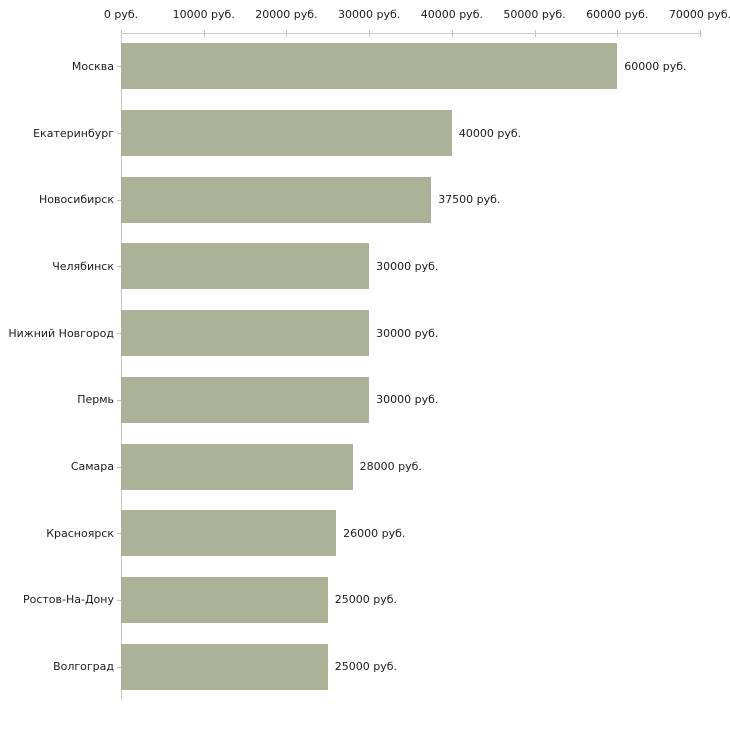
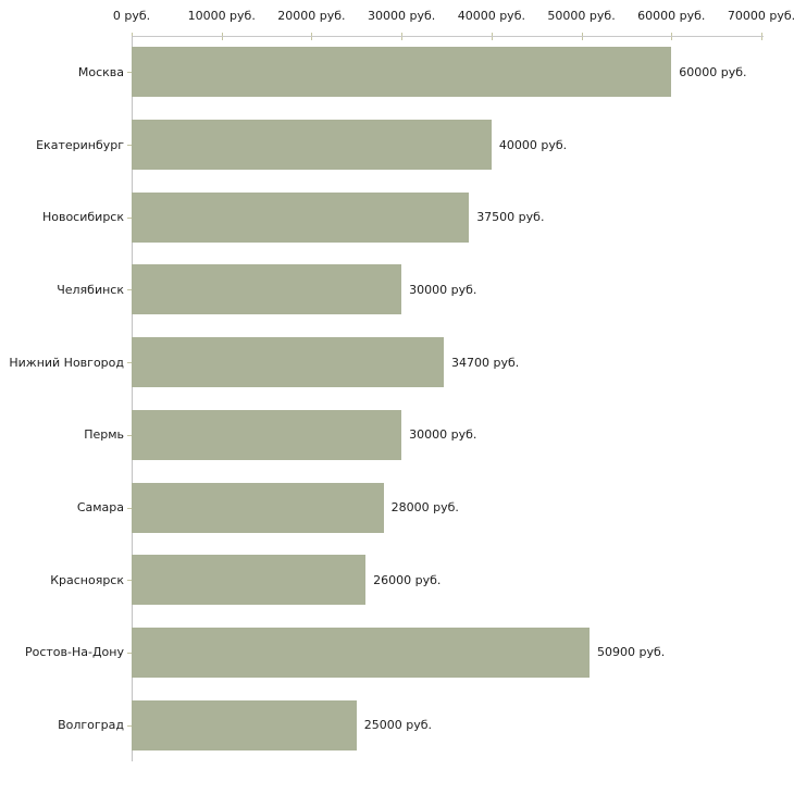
Нижний Новгород: 30000 -> 34700
Ростов-На-Дону: 25000 -> 50900
